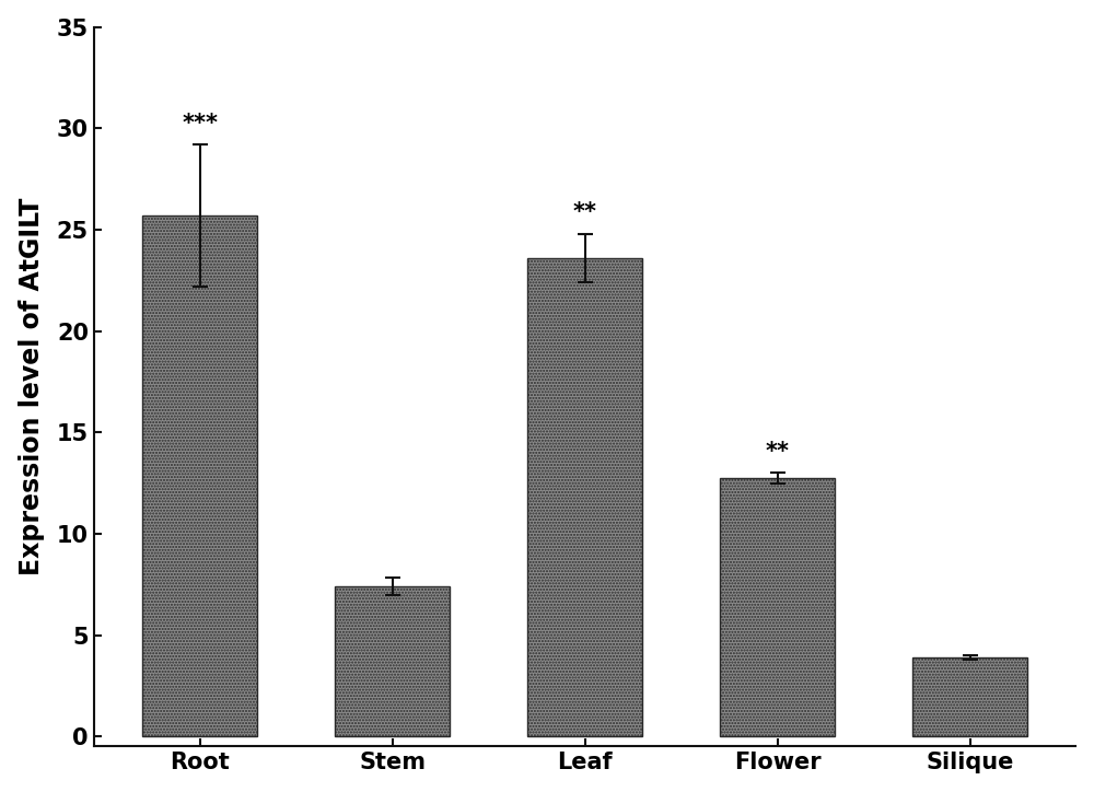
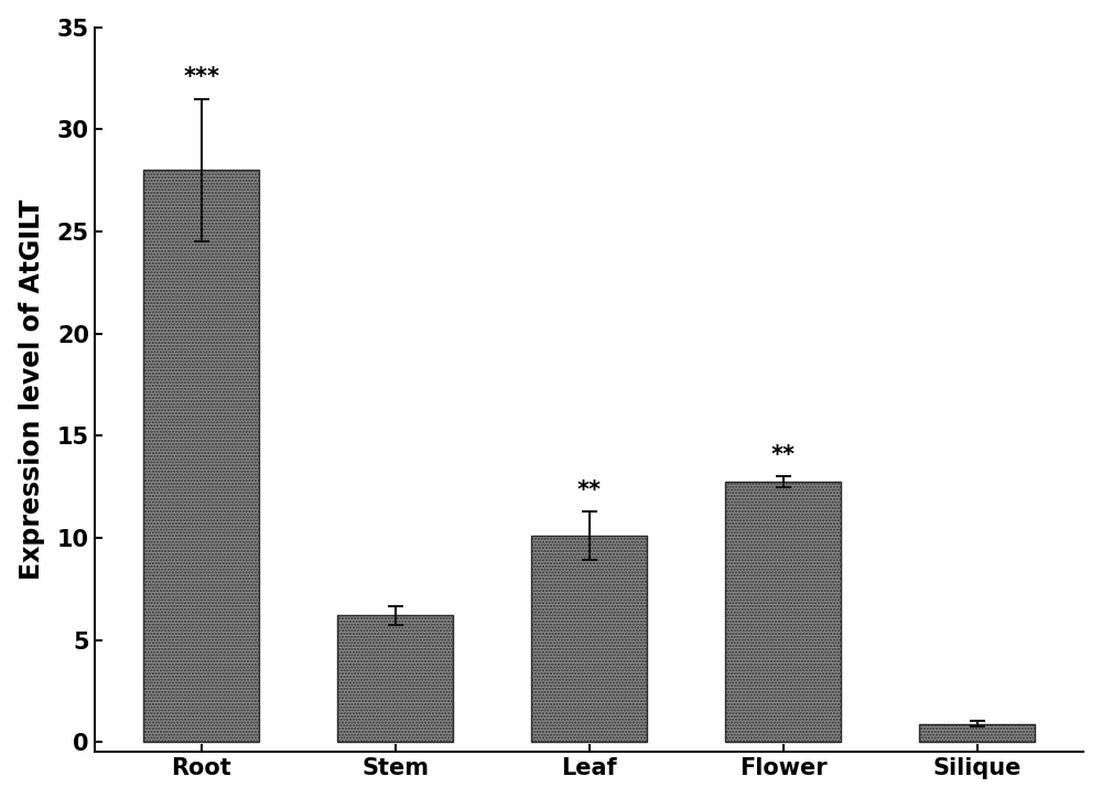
Root: 25.7 -> 28.0
Stem: 7.4 -> 6.2
Leaf: 23.6 -> 10.1
Silique: 3.9 -> 0.9
